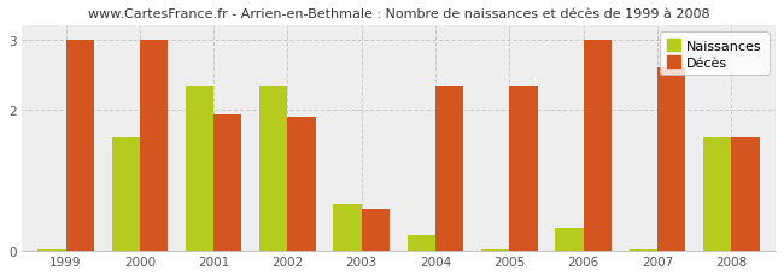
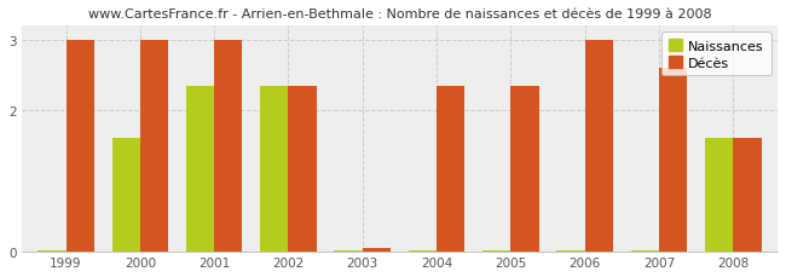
Décès/2001: 1.94 -> 3.00
Décès/2002: 1.90 -> 2.35
Naissances/2003: 0.66 -> 0.02
Décès/2003: 0.60 -> 0.05
Naissances/2004: 0.22 -> 0.02
Naissances/2006: 0.32 -> 0.02
